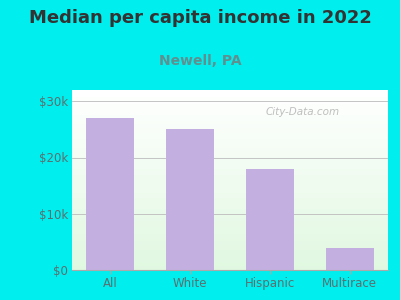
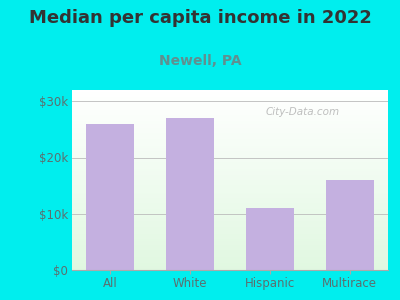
All: $27k -> $26k
White: $25k -> $27k
Hispanic: $18k -> $11k
Multirace: $4k -> $16k
